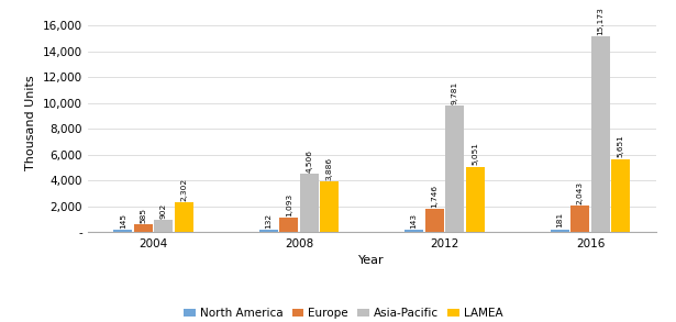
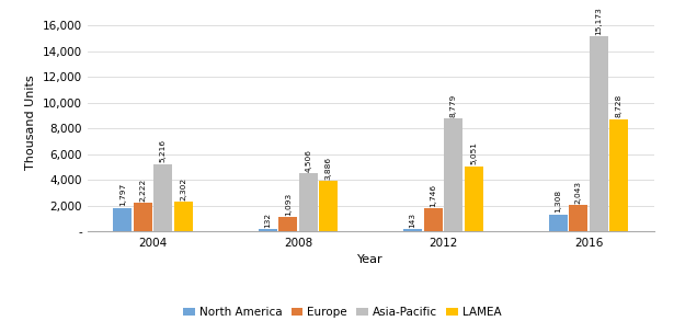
North America/2004: 145 -> 1,797
Europe/2004: 585 -> 2,222
Asia-Pacific/2004: 902 -> 5,216
Asia-Pacific/2012: 9,781 -> 8,779
North America/2016: 181 -> 1,308
LAMEA/2016: 5,651 -> 8,728
